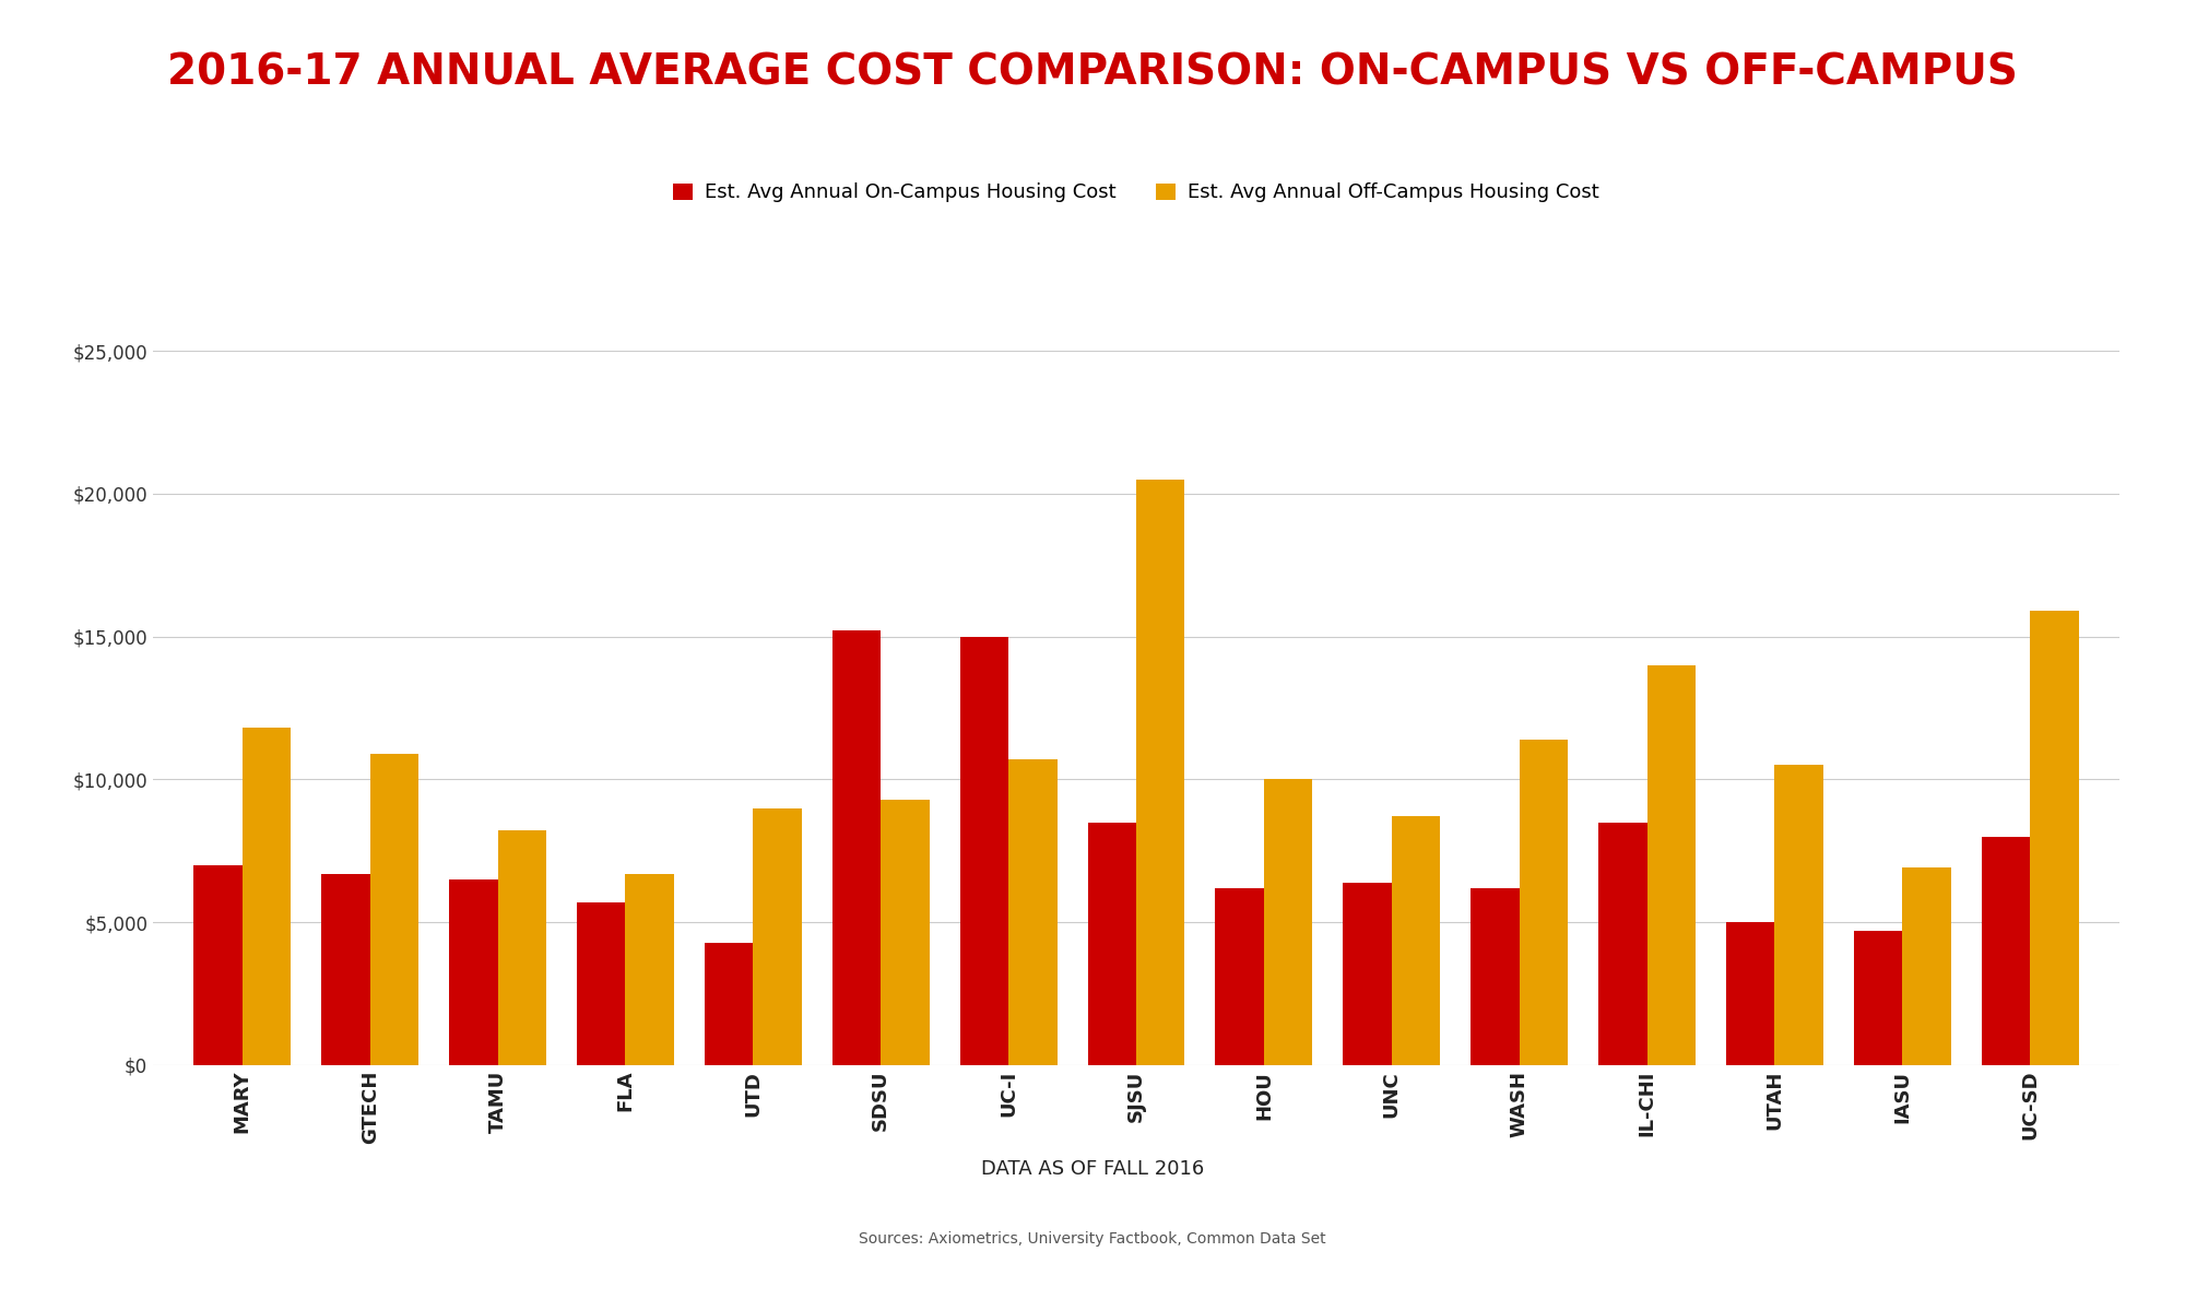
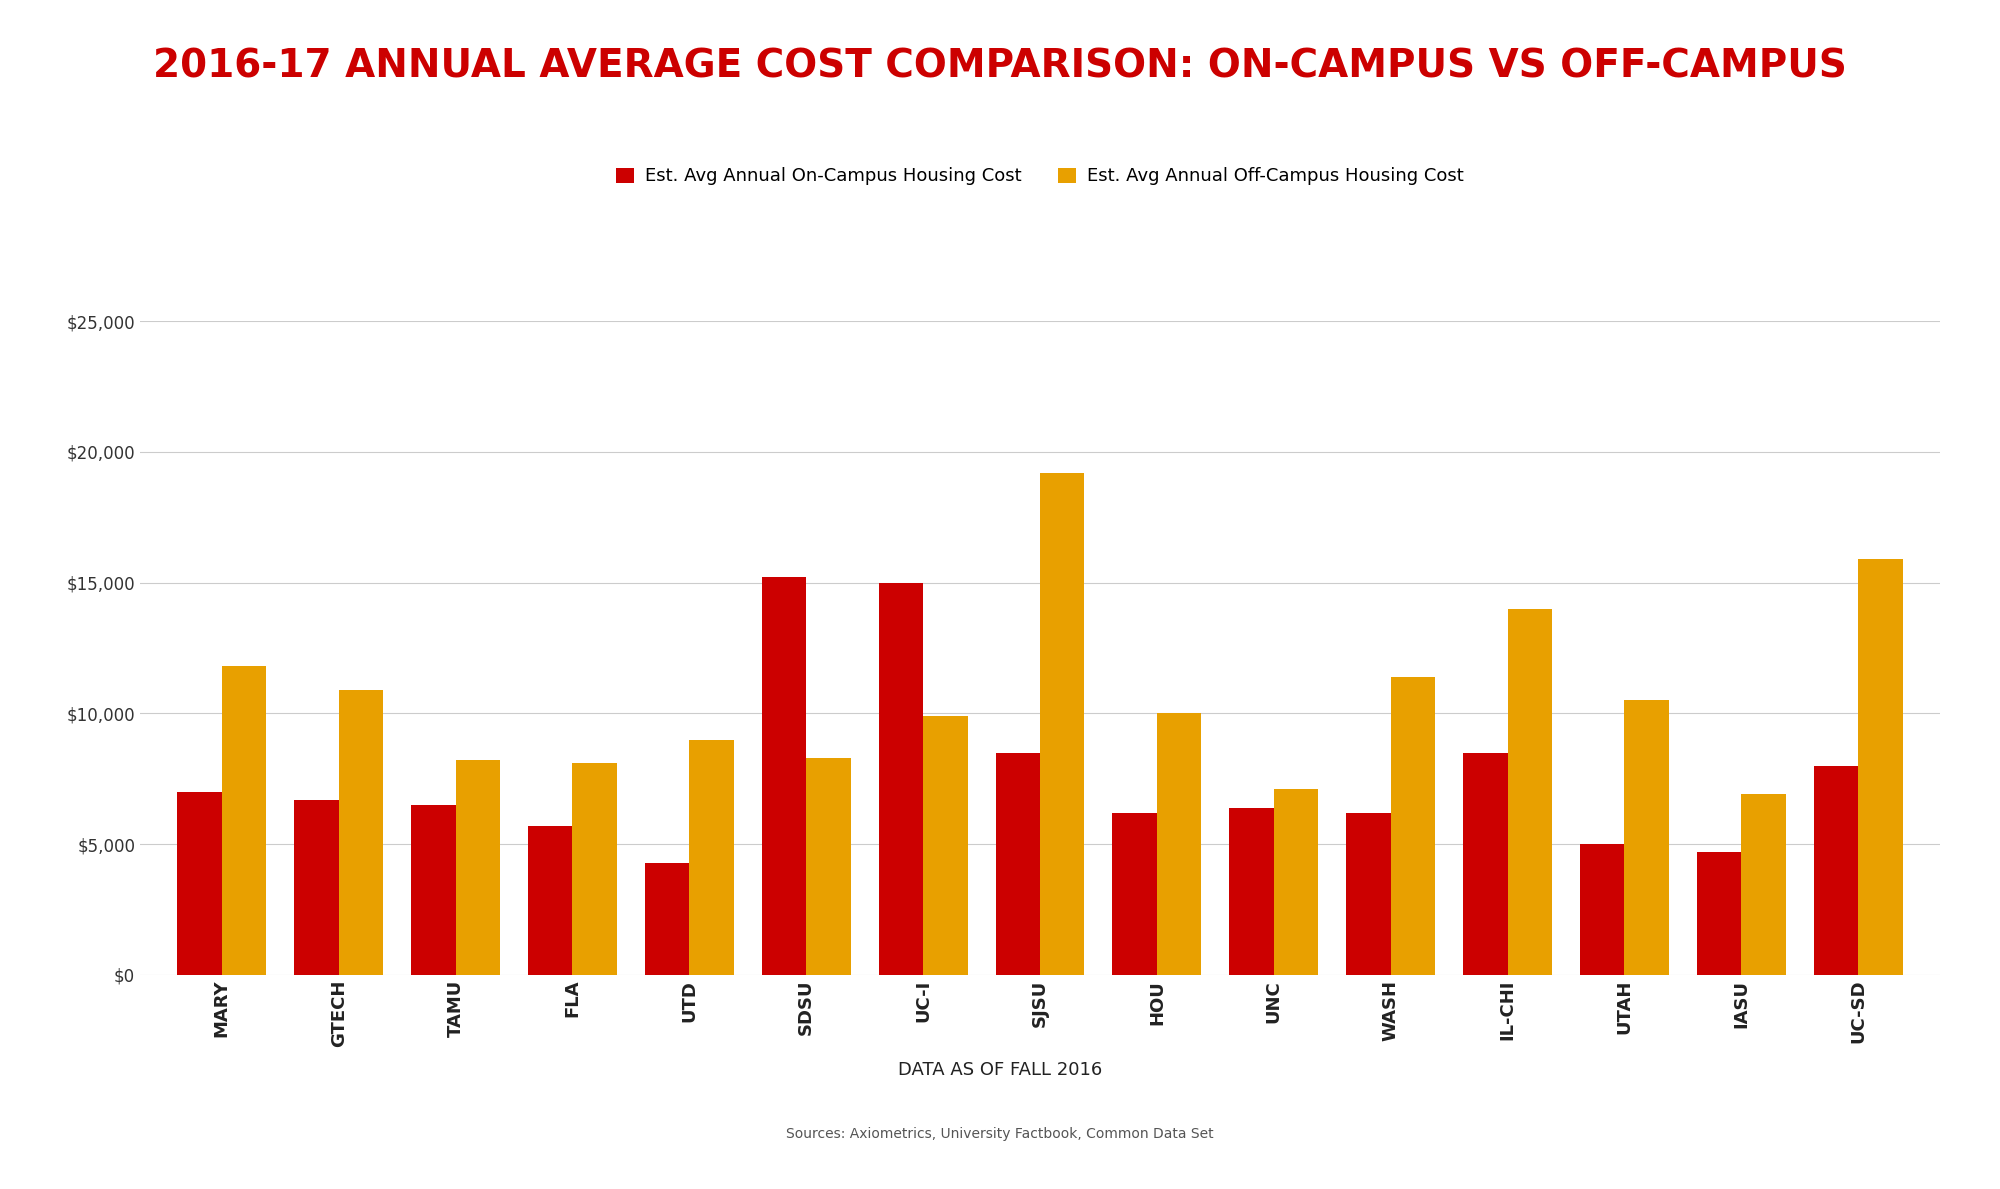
Est. Avg Annual Off-Campus Housing Cost/FLA: $6,700 -> $8,100
Est. Avg Annual Off-Campus Housing Cost/SDSU: $9,300 -> $8,300
Est. Avg Annual Off-Campus Housing Cost/UC-I: $10,700 -> $9,900
Est. Avg Annual Off-Campus Housing Cost/SJSU: $20,500 -> $19,200
Est. Avg Annual Off-Campus Housing Cost/UNC: $8,700 -> $7,100
